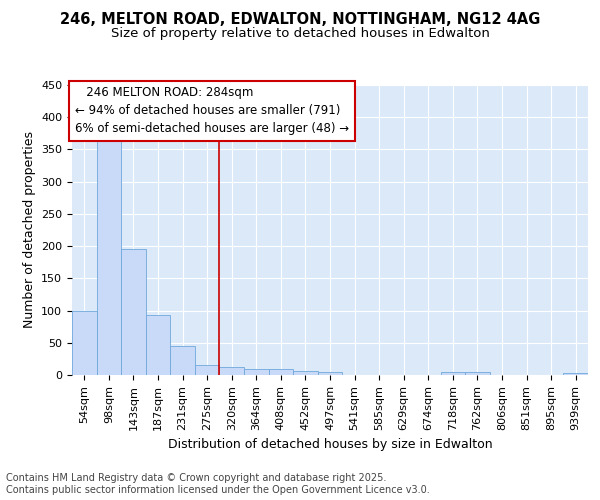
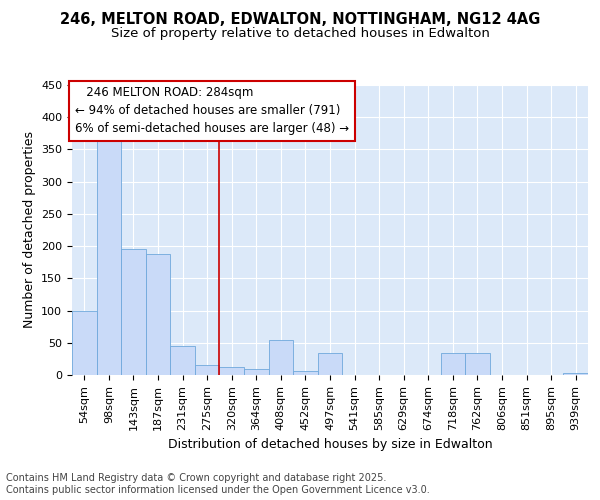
187sqm: 93 -> 188
408sqm: 9 -> 54
497sqm: 5 -> 34
718sqm: 5 -> 34
762sqm: 4 -> 34
